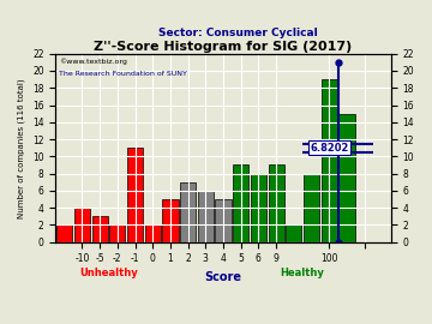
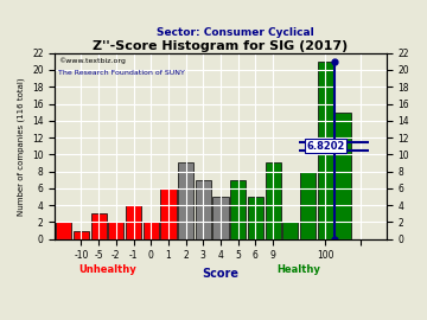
-10: 4 -> 1
-1: 11 -> 4
1: 5 -> 6
2: 7 -> 9
3: 6 -> 7
5: 9 -> 7
6: 8 -> 5
100: 19 -> 21
